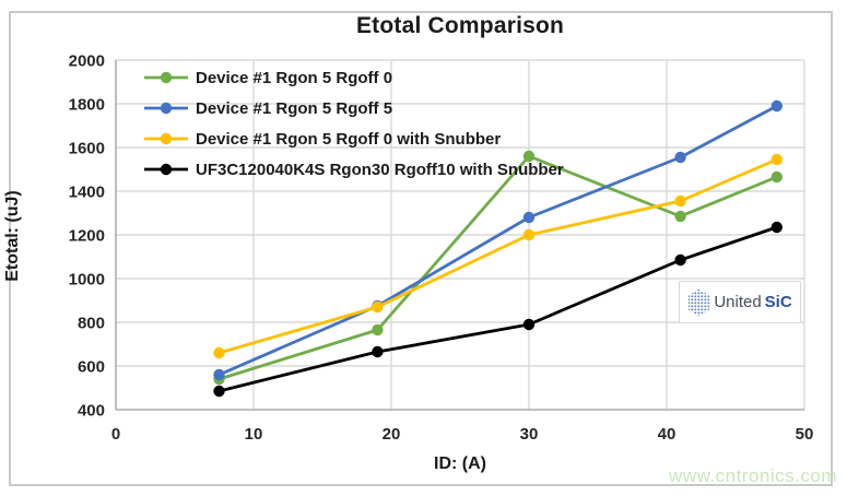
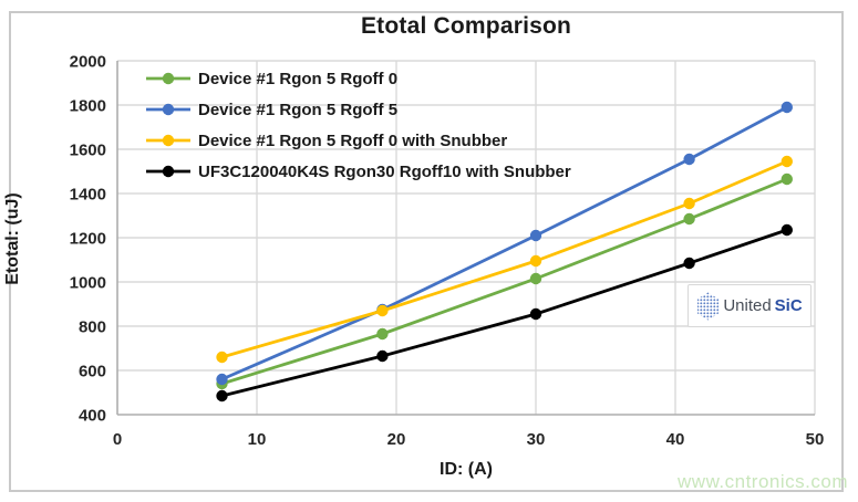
Device #1 Rgon 5 Rgoff 0/30: 1560 -> 1020
Device #1 Rgon 5 Rgoff 5/30: 1280 -> 1210
Device #1 Rgon 5 Rgoff 0 with Snubber/30: 1200 -> 1100
UF3C120040K4S Rgon30 Rgoff10 with Snubber/30: 790 -> 860
